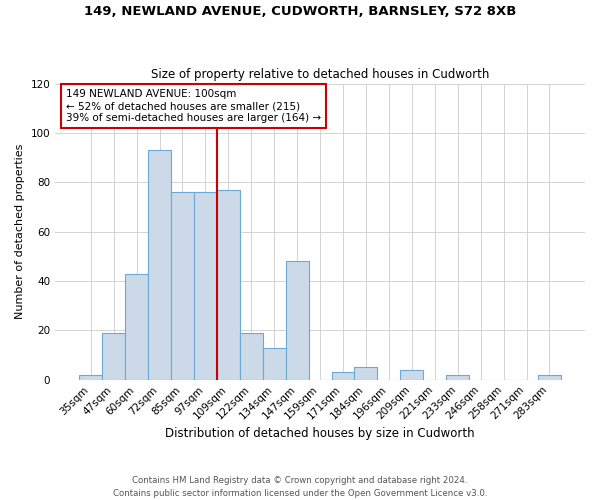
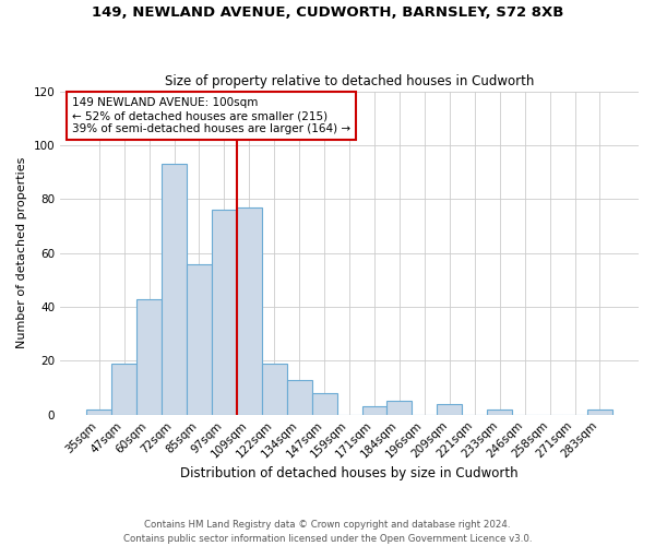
85sqm: 76 -> 56
147sqm: 48 -> 8
